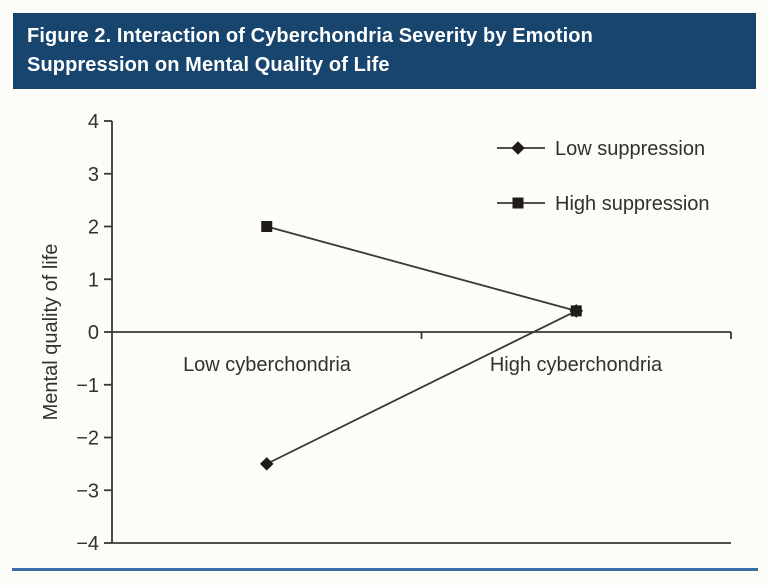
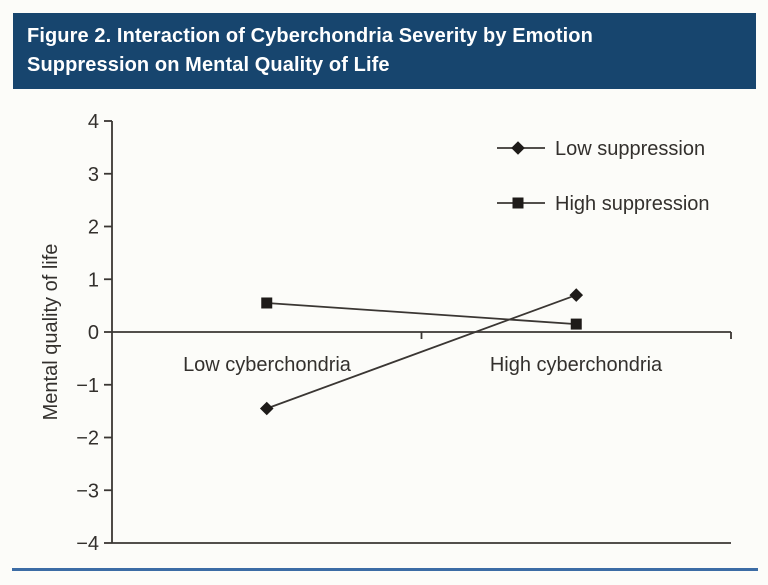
Low suppression/Low cyberchondria: -2.5 -> -1.4
High suppression/Low cyberchondria: 2.0 -> 0.6
Low suppression/High cyberchondria: 0.4 -> 0.7
High suppression/High cyberchondria: 0.4 -> 0.1
